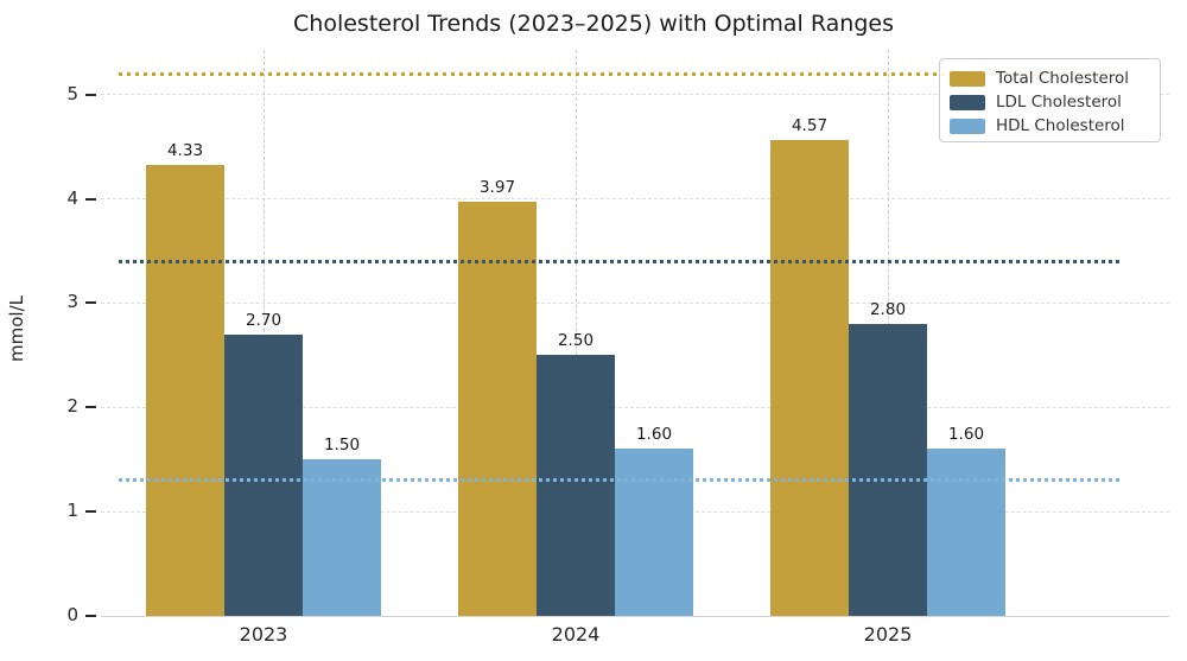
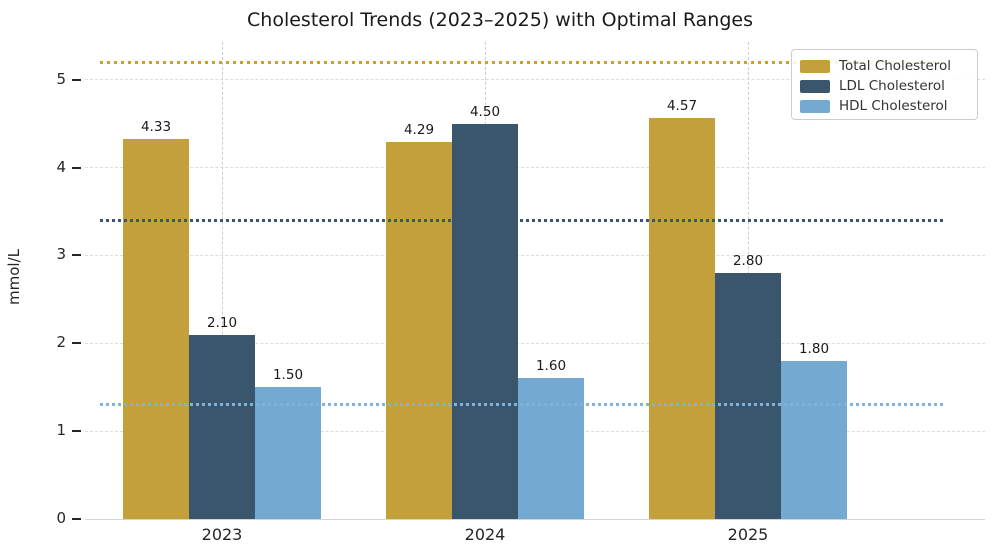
LDL Cholesterol/2023: 2.70 -> 2.10
Total Cholesterol/2024: 3.97 -> 4.29
LDL Cholesterol/2024: 2.50 -> 4.50
HDL Cholesterol/2025: 1.60 -> 1.80
